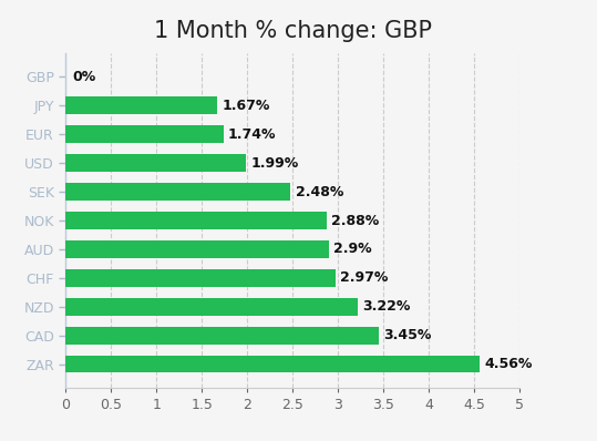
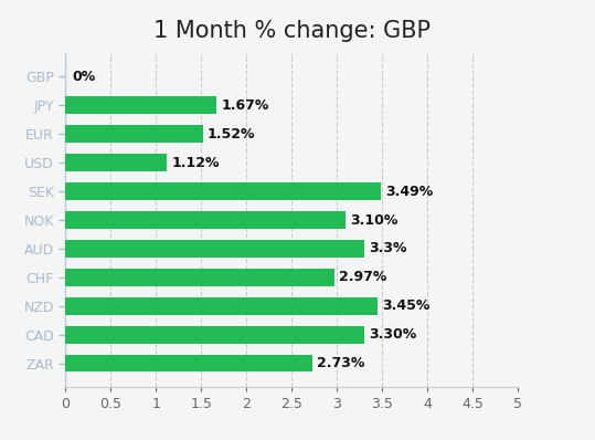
EUR: 1.74% -> 1.52%
USD: 1.99% -> 1.12%
SEK: 2.48% -> 3.49%
NOK: 2.88% -> 3.10%
AUD: 2.9% -> 3.3%
NZD: 3.22% -> 3.45%
CAD: 3.45% -> 3.30%
ZAR: 4.56% -> 2.73%
